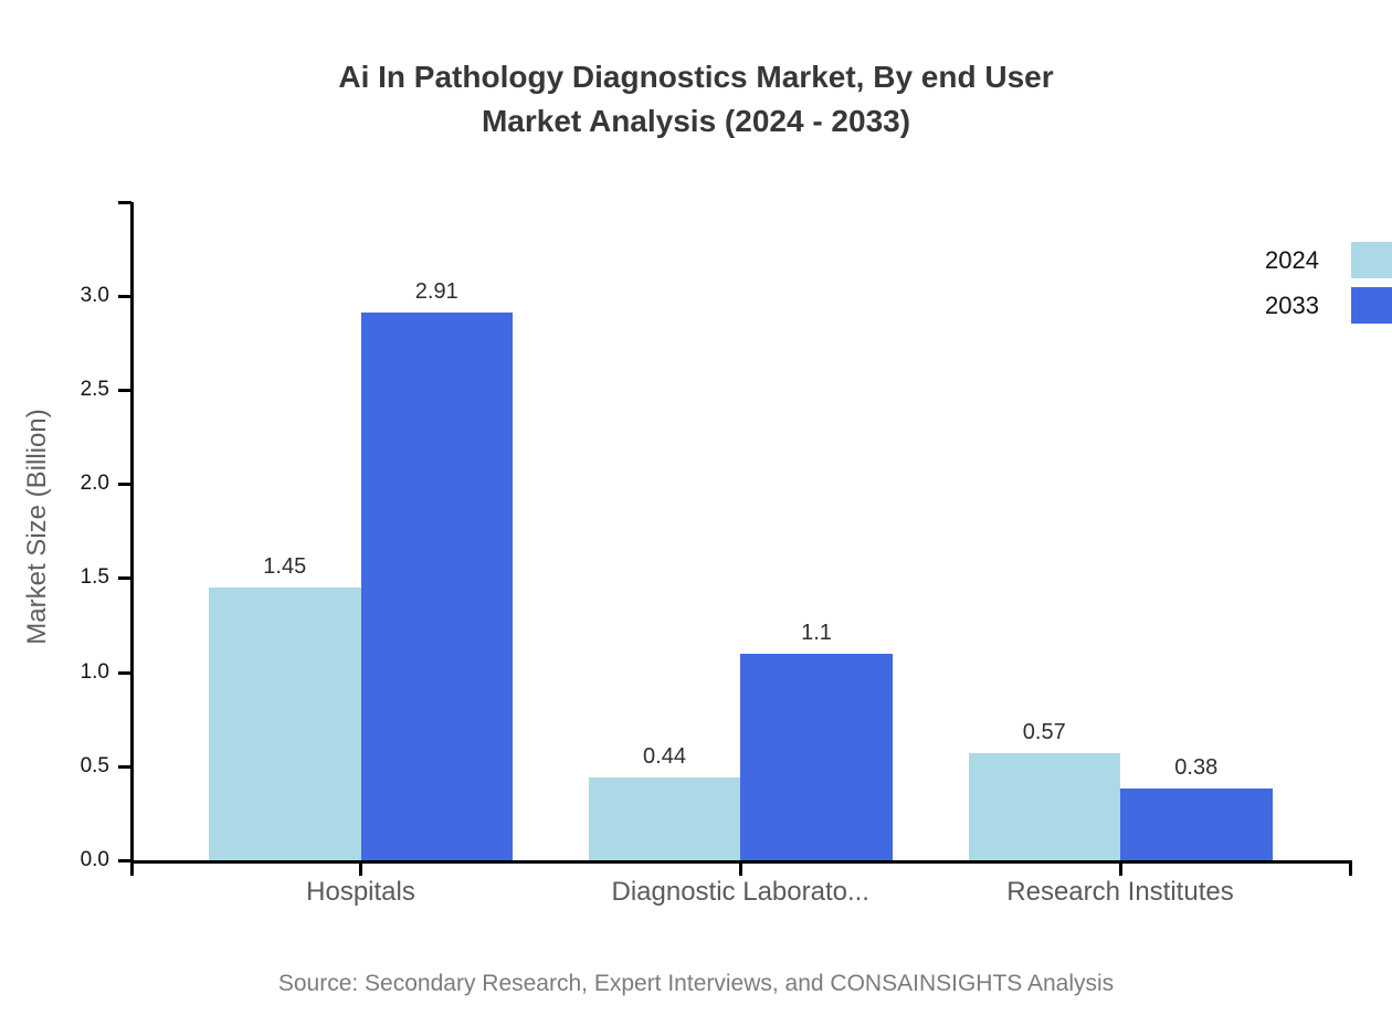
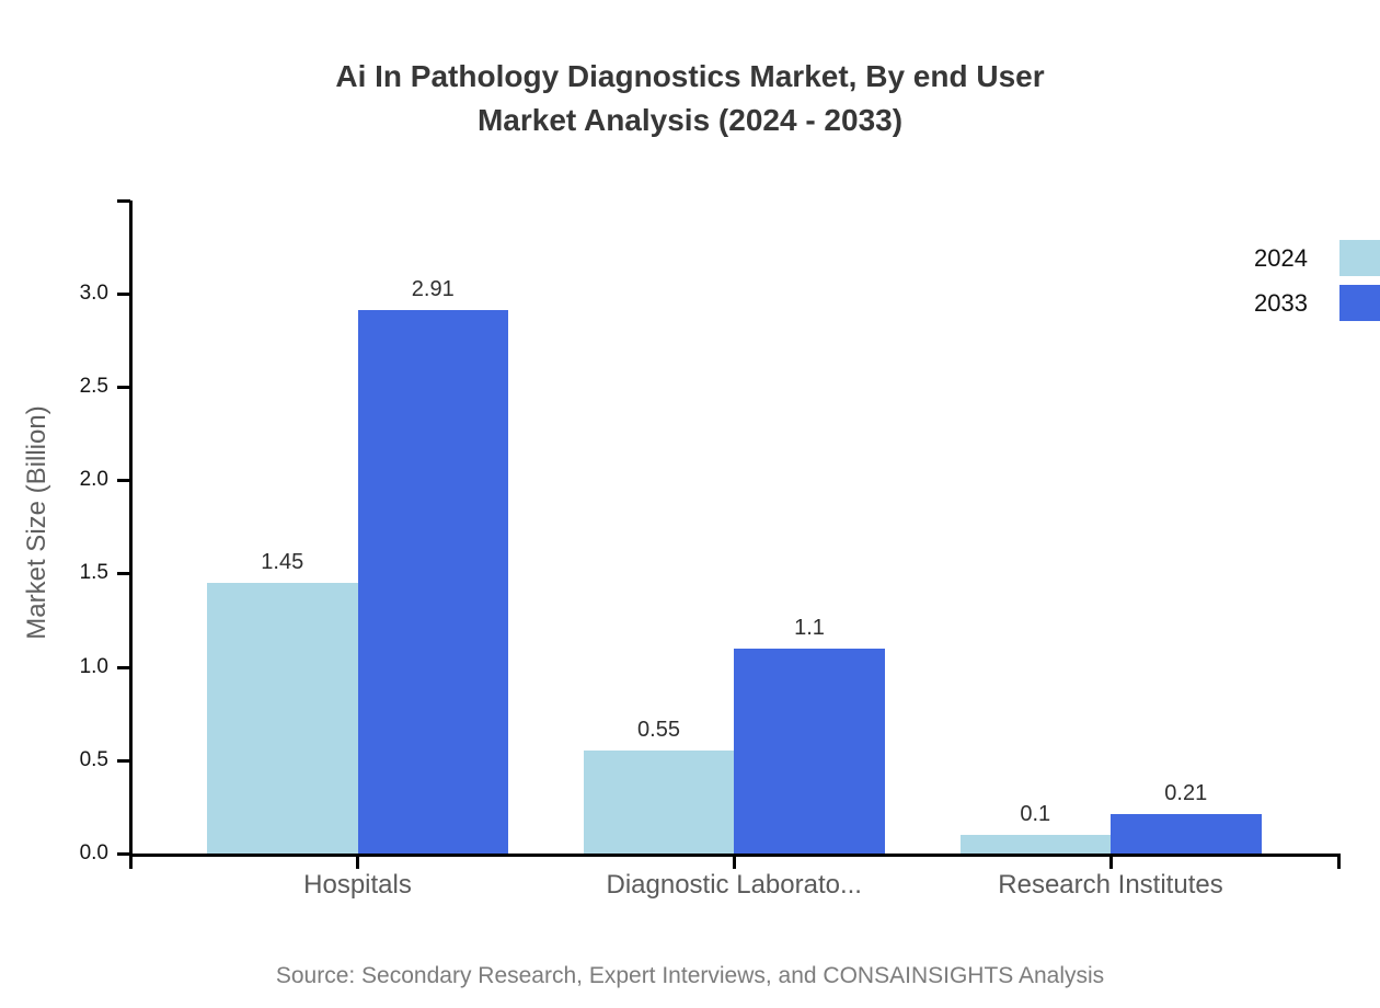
2024/Diagnostic Laborato...: 0.44 -> 0.55
2024/Research Institutes: 0.57 -> 0.1
2033/Research Institutes: 0.38 -> 0.21
